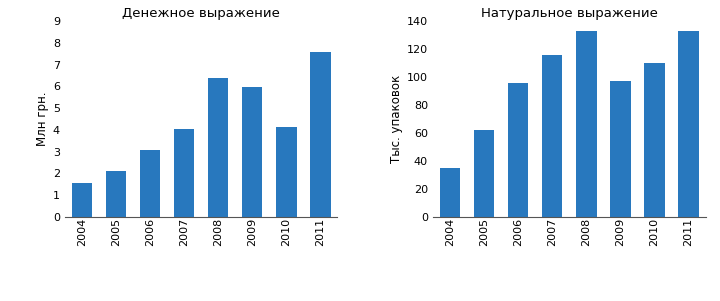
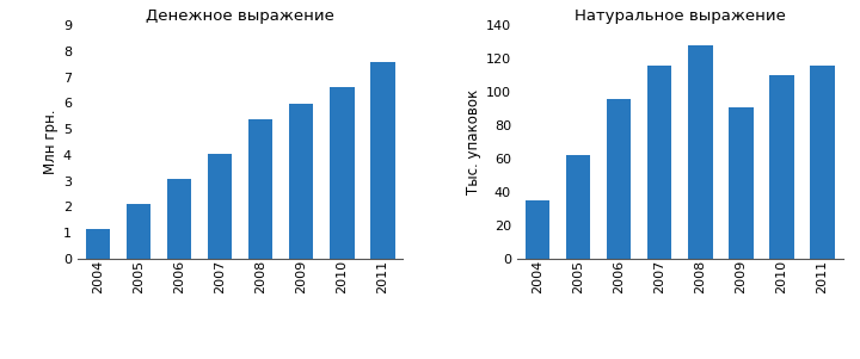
Денежное выражение/2004: 1.55 -> 1.15
Денежное выражение/2008: 6.40 -> 5.35
Денежное выражение/2010: 4.15 -> 6.60
Натуральное выражение/2008: 133 -> 128
Натуральное выражение/2009: 97 -> 91
Натуральное выражение/2011: 133 -> 116
